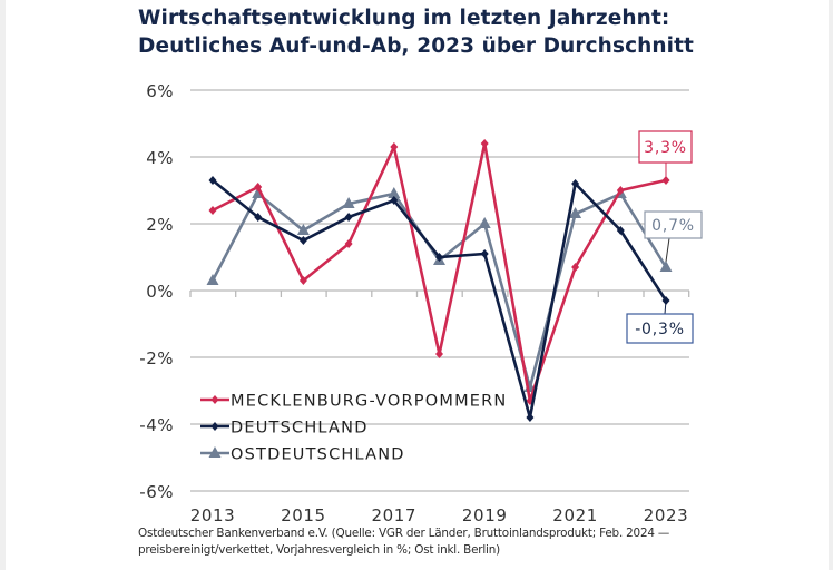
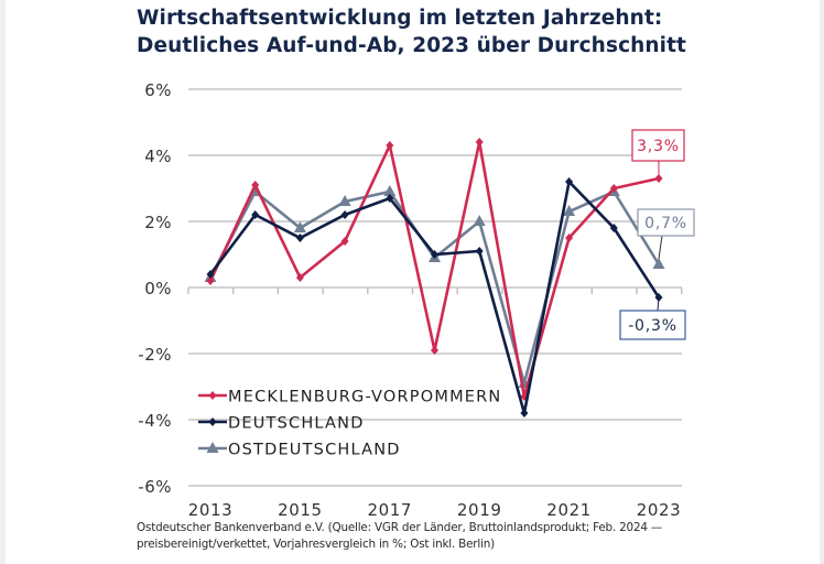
MECKLENBURG-VORPOMMERN/2013: 2.4% -> 0.2%
DEUTSCHLAND/2013: 3.3% -> 0.4%
MECKLENBURG-VORPOMMERN/2021: 0.7% -> 1.5%
